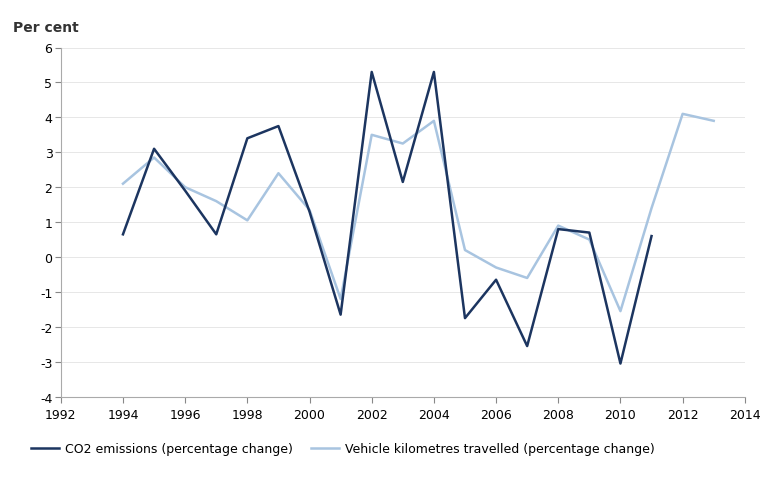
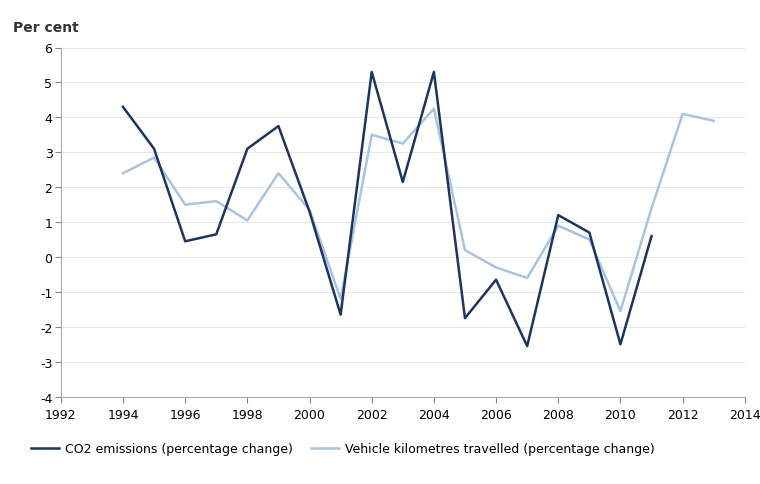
CO2 emissions (percentage change)/1994: 0.65 -> 4.30
Vehicle kilometres travelled (percentage change)/1994: 2.10 -> 2.40
CO2 emissions (percentage change)/1996: 1.90 -> 0.45
Vehicle kilometres travelled (percentage change)/1996: 2.00 -> 1.50
CO2 emissions (percentage change)/1998: 3.40 -> 3.10
Vehicle kilometres travelled (percentage change)/2004: 3.90 -> 4.25
CO2 emissions (percentage change)/2008: 0.80 -> 1.20
CO2 emissions (percentage change)/2010: -3.05 -> -2.50
